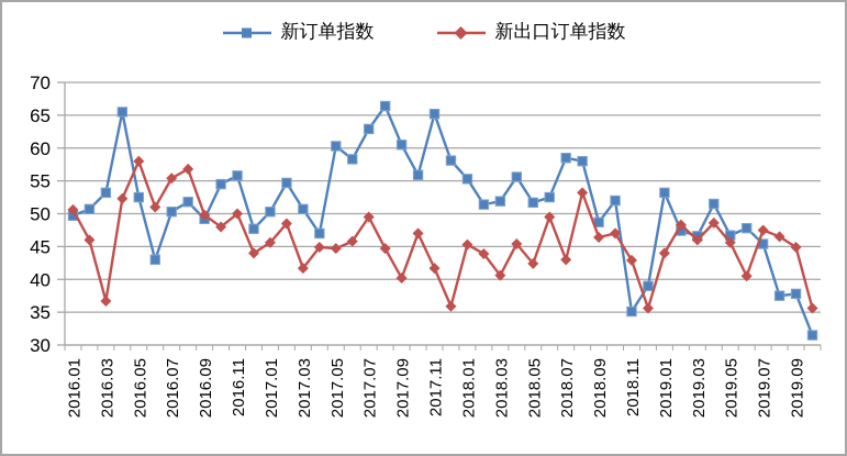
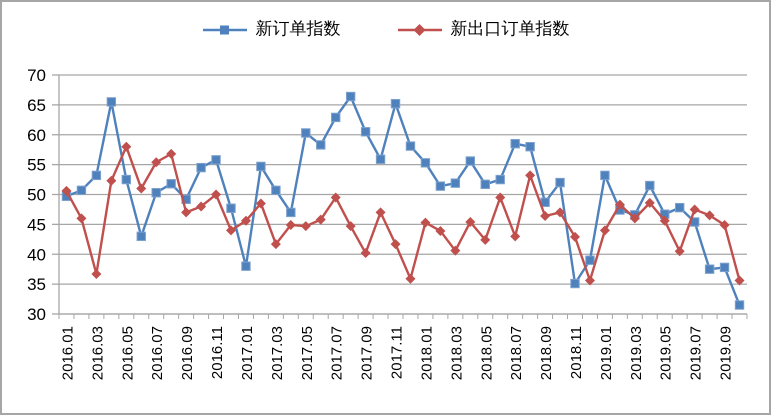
新出口订单指数/2016.09: 50 -> 47
新订单指数/2017.01: 50 -> 38
